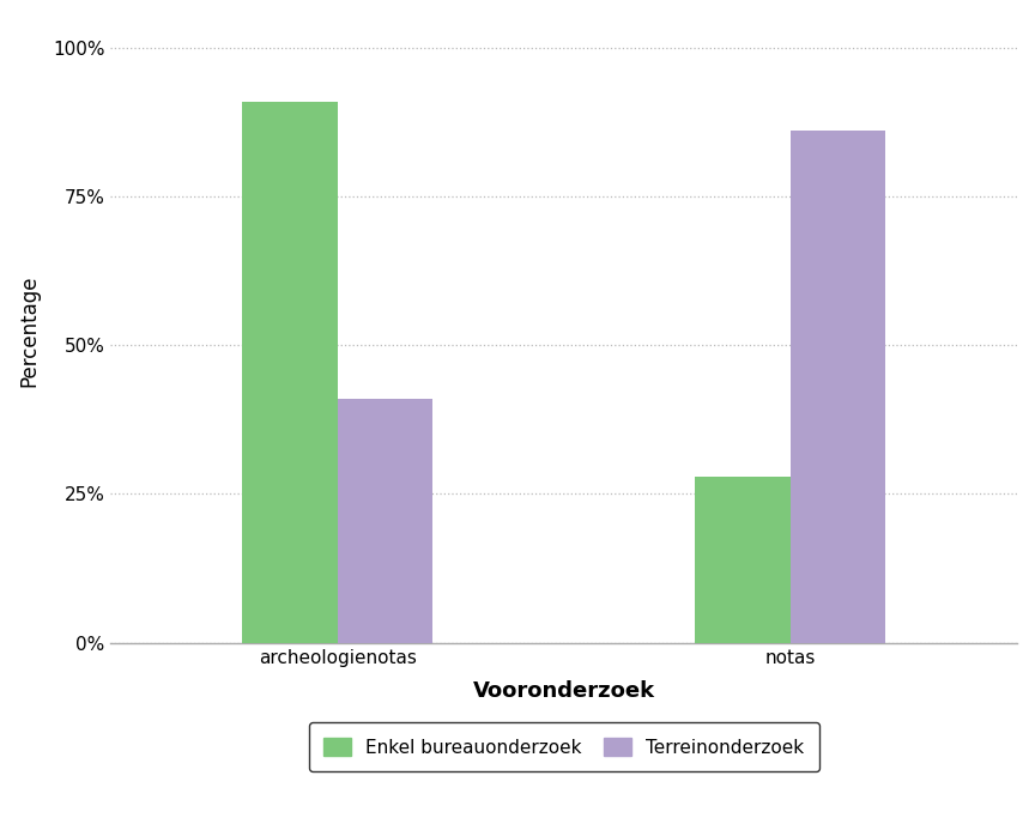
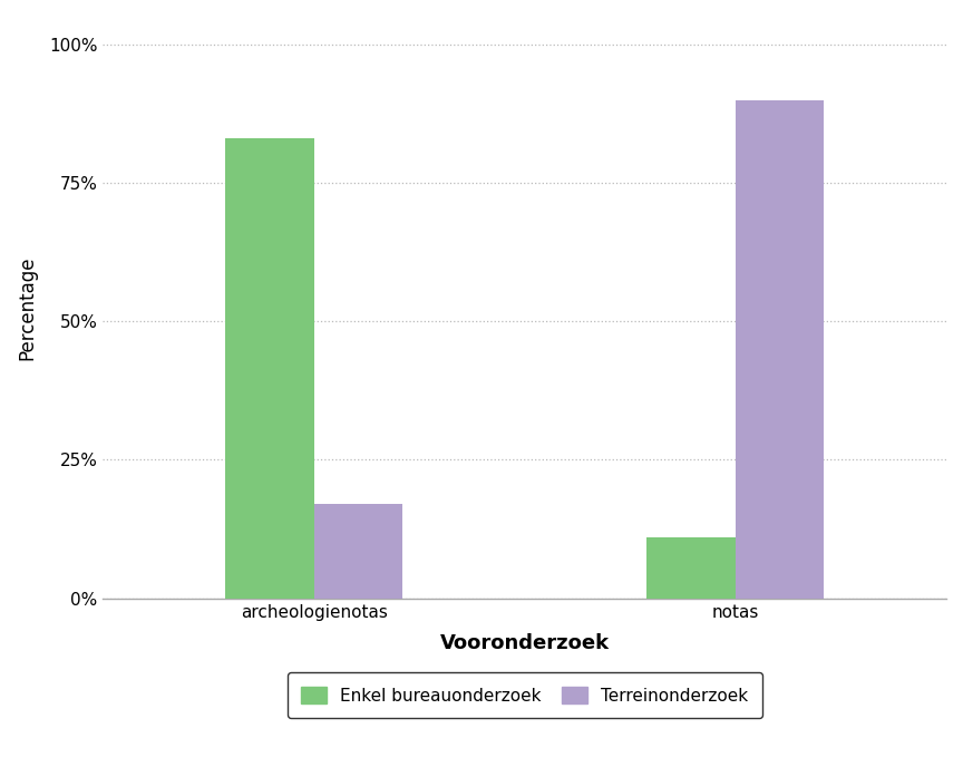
Enkel bureauonderzoek/archeologienotas: 91% -> 83%
Terreinonderzoek/archeologienotas: 41% -> 17%
Enkel bureauonderzoek/notas: 28% -> 11%
Terreinonderzoek/notas: 86% -> 90%
